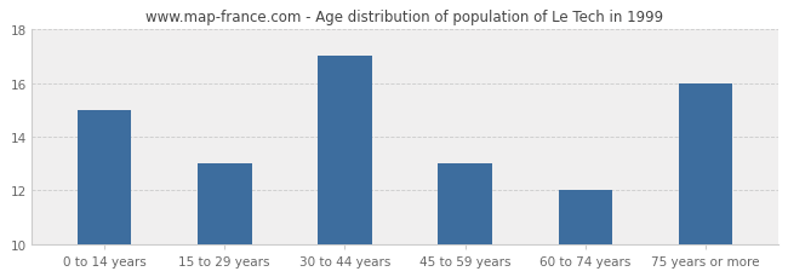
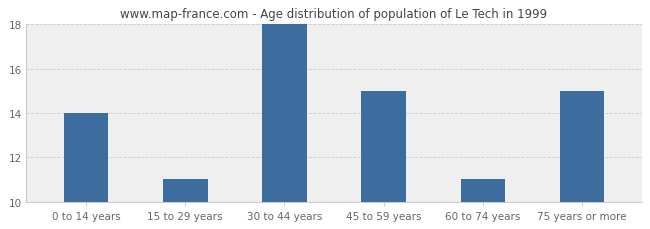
0 to 14 years: 15 -> 14
15 to 29 years: 13 -> 11
30 to 44 years: 17 -> 18
45 to 59 years: 13 -> 15
60 to 74 years: 12 -> 11
75 years or more: 16 -> 15
